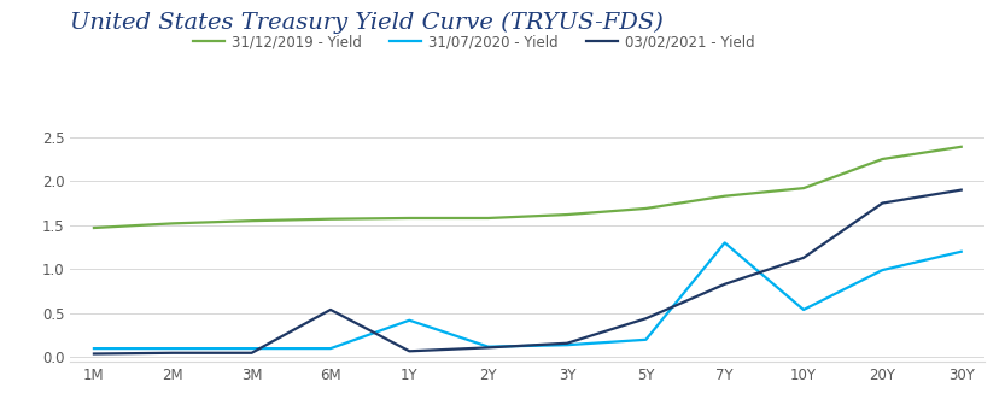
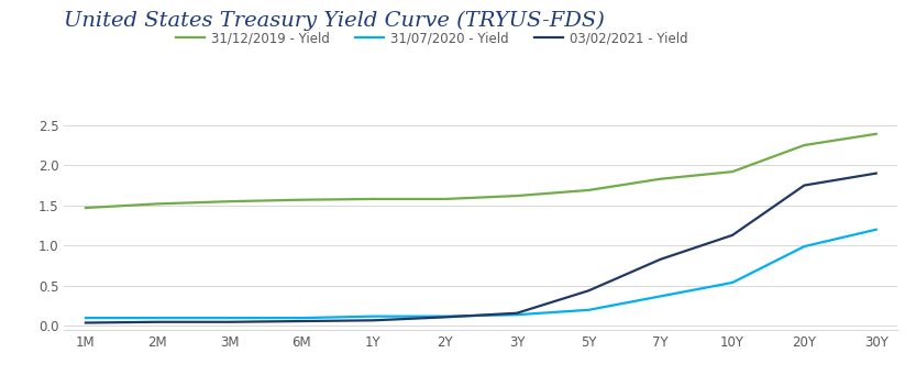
03/02/2021 - Yield/6M: 0.54 -> 0.06
31/07/2020 - Yield/1Y: 0.42 -> 0.12
31/07/2020 - Yield/7Y: 1.30 -> 0.37
